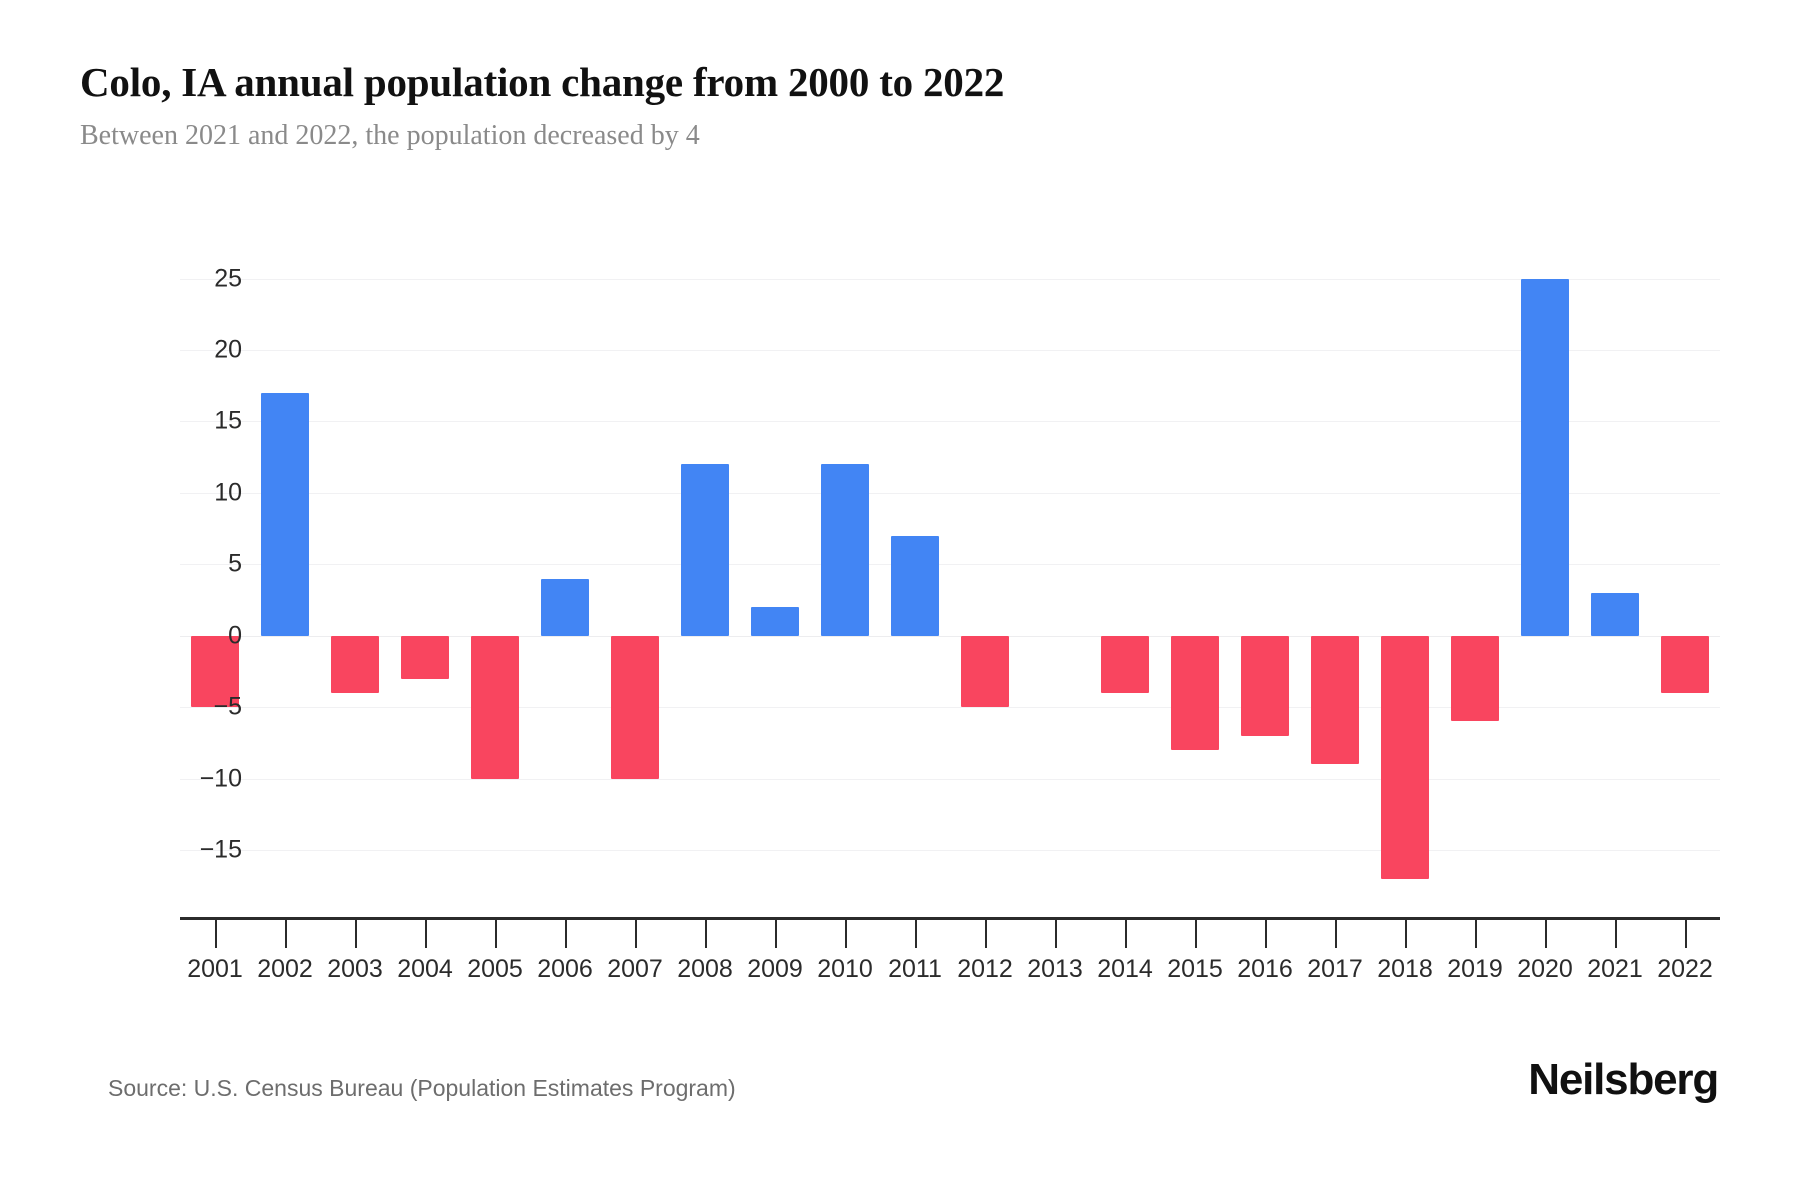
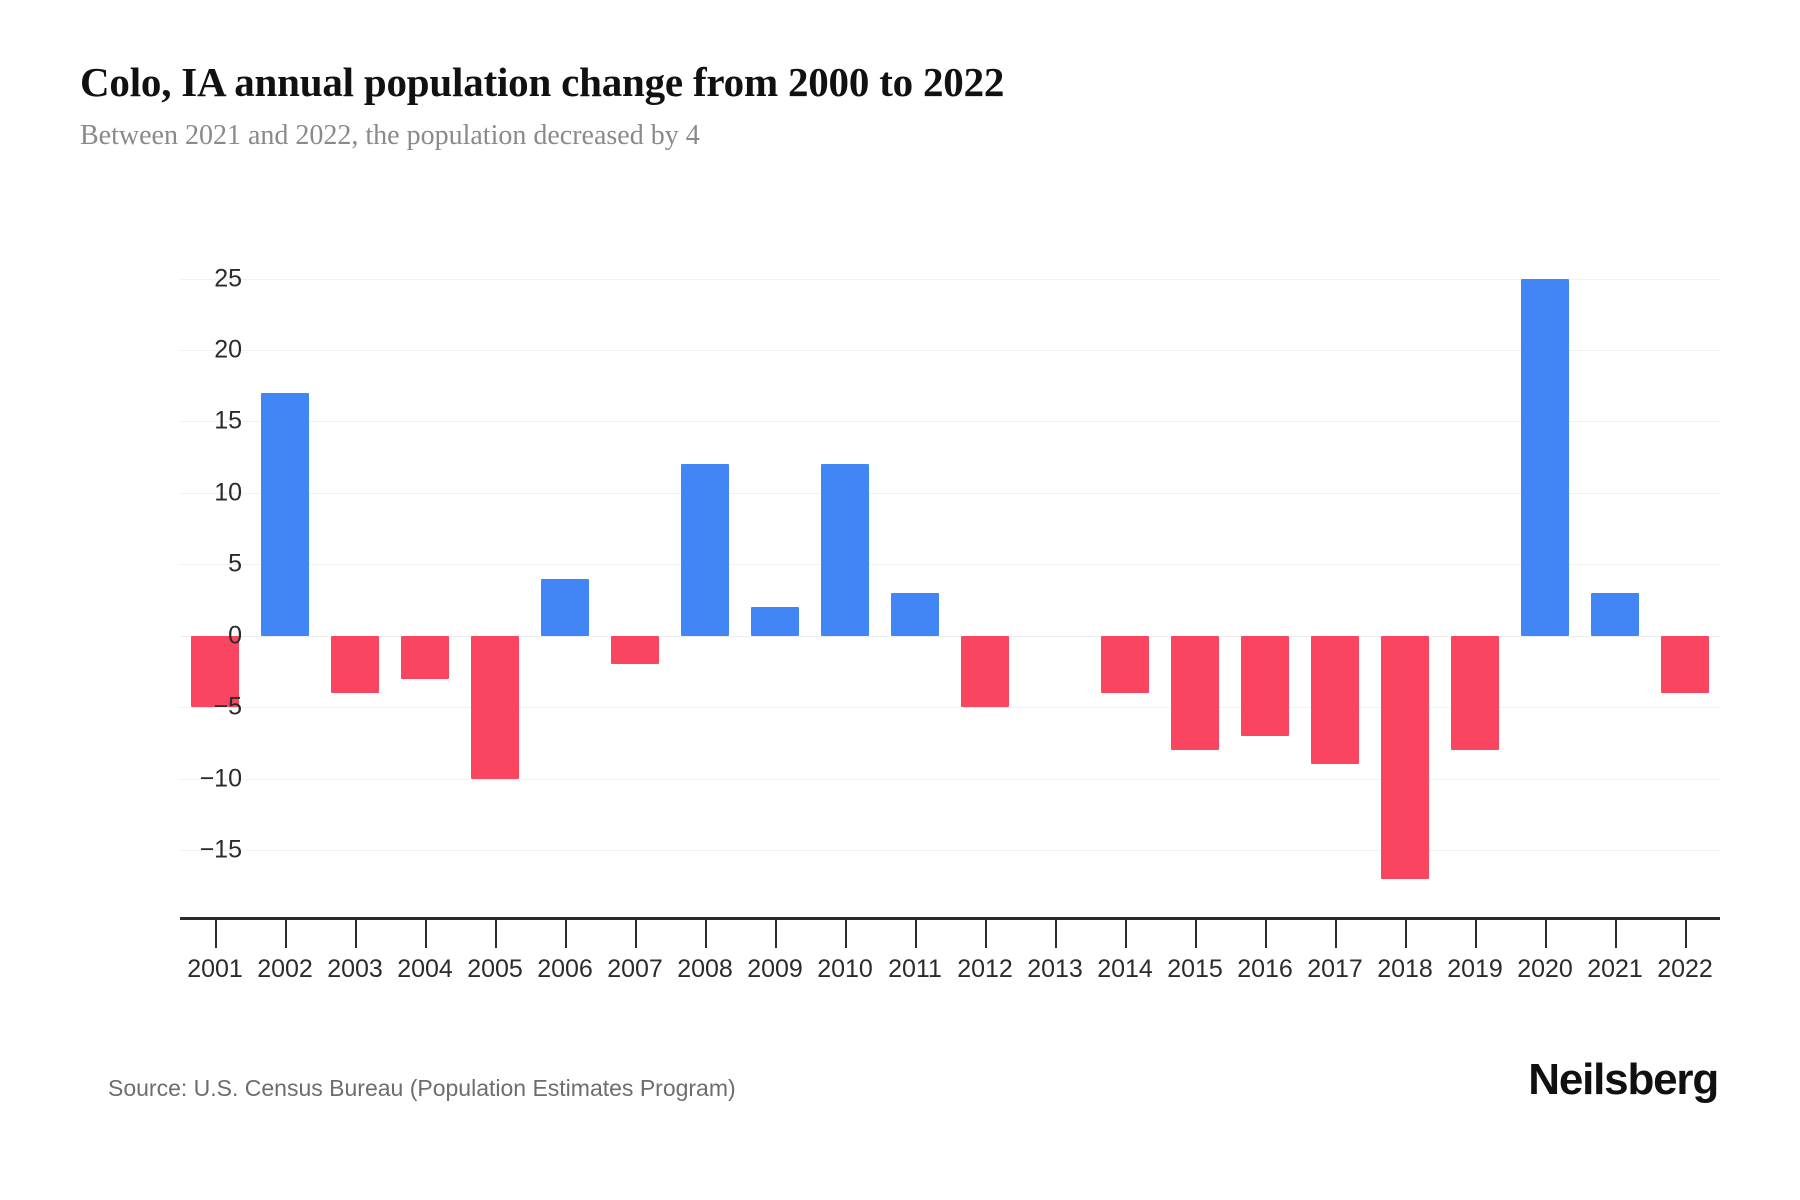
2007: -10 -> -2
2011: 7 -> 3
2019: -6 -> -8
